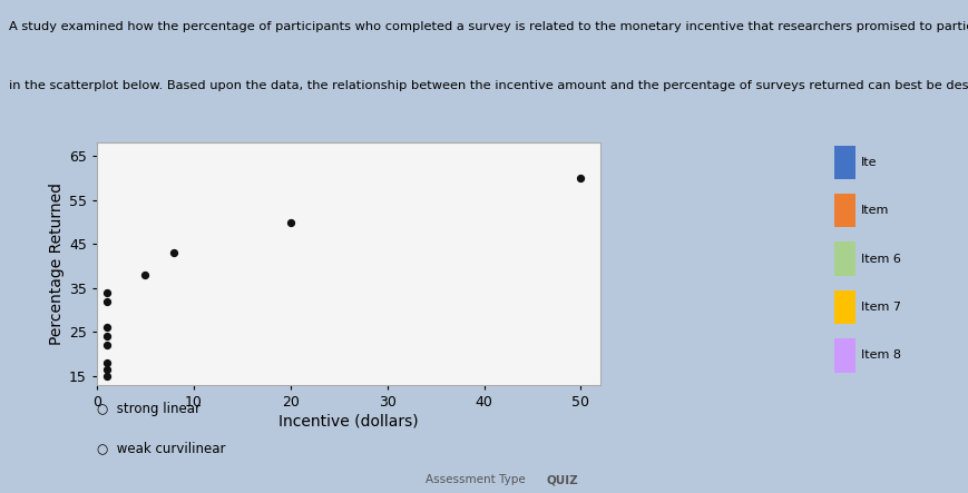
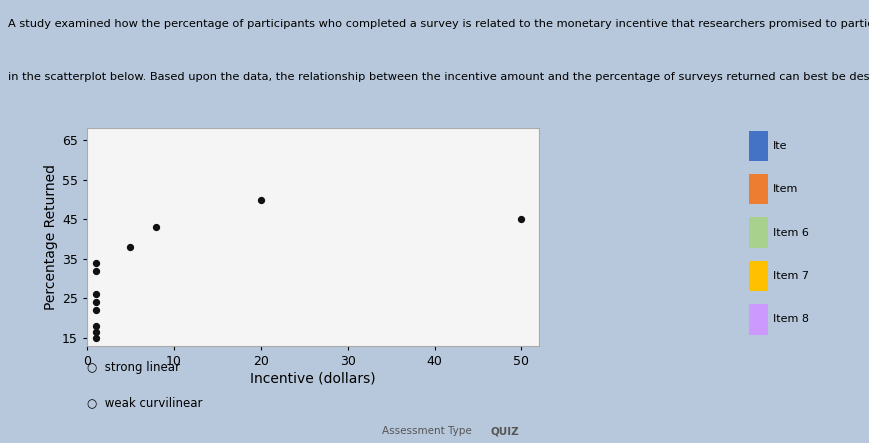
50: 60.0 -> 45.0
